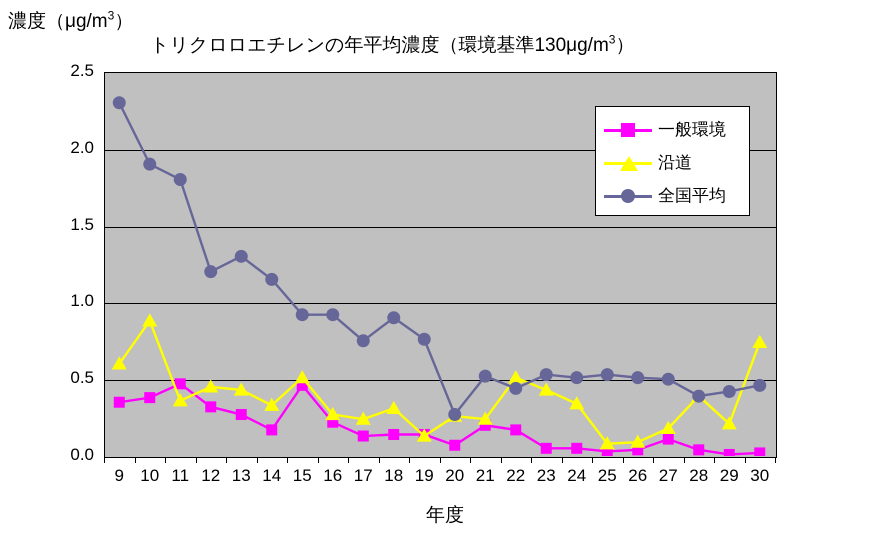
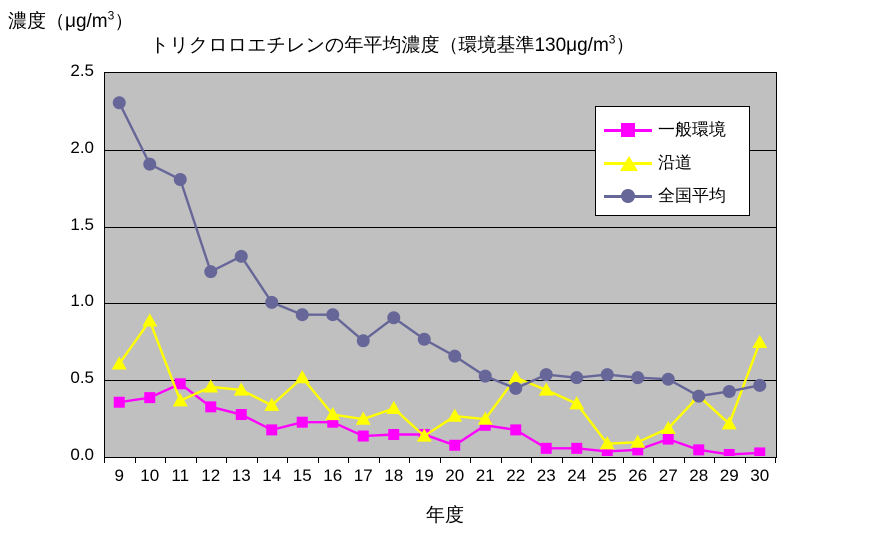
全国平均/14: 1.15 -> 1.00
一般環境/15: 0.46 -> 0.22
全国平均/20: 0.27 -> 0.65
